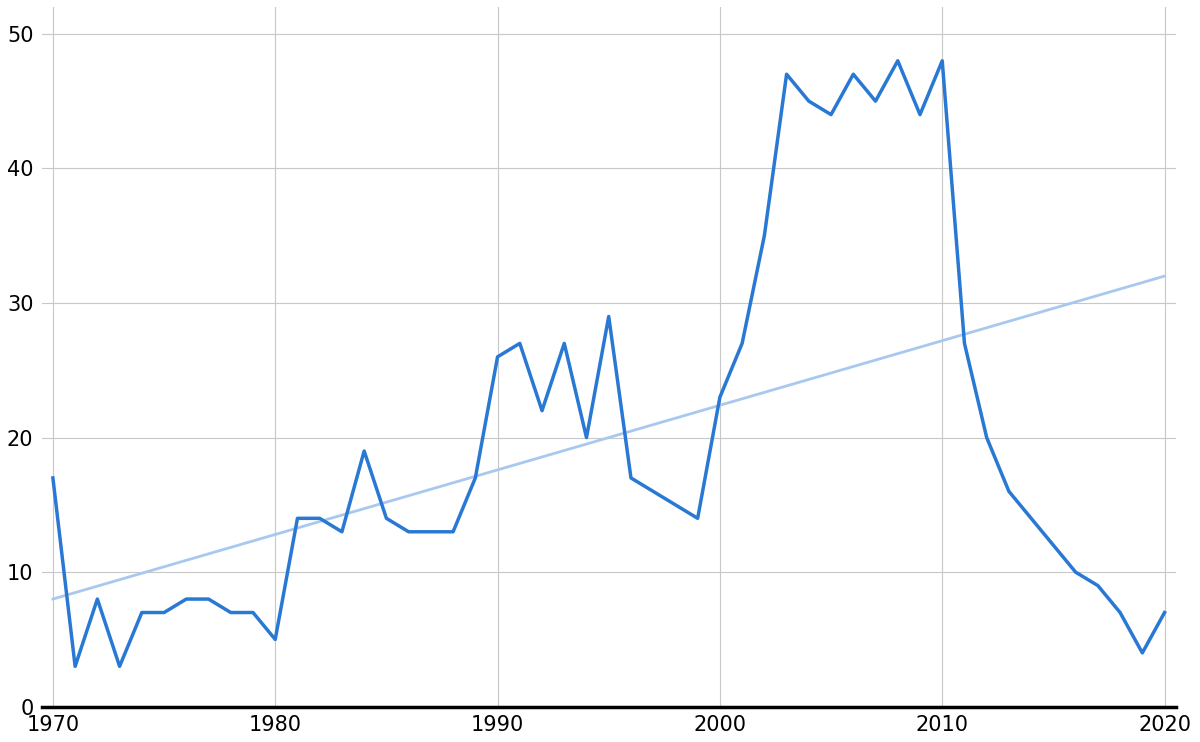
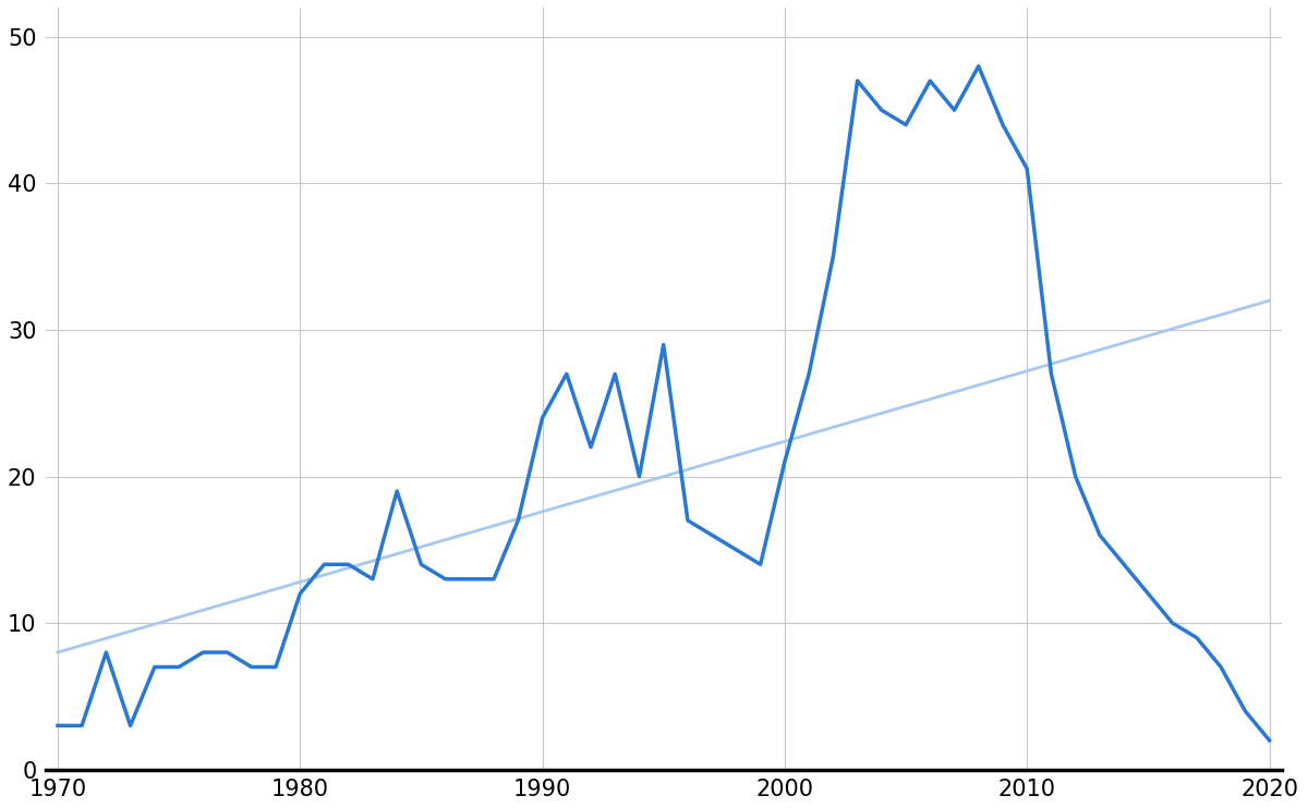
1970: 17 -> 3
1980: 5 -> 12
1990: 26 -> 24
2000: 23 -> 21
2010: 48 -> 41
2020: 7 -> 2
